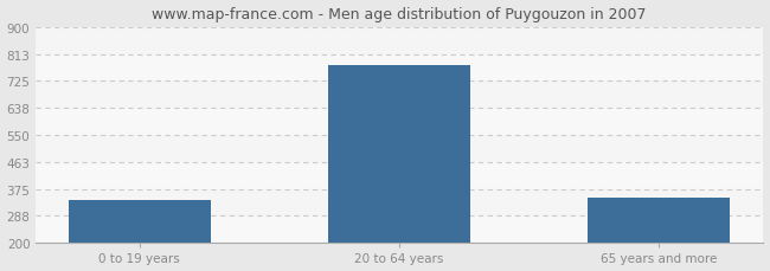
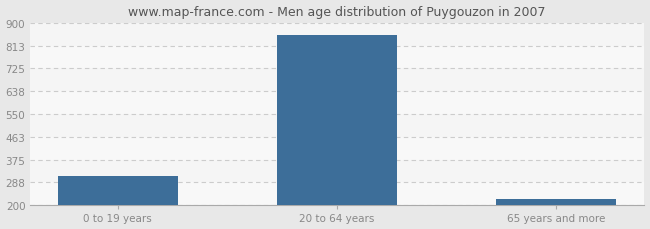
0 to 19 years: 340 -> 312
20 to 64 years: 775 -> 855
65 years and more: 345 -> 225
